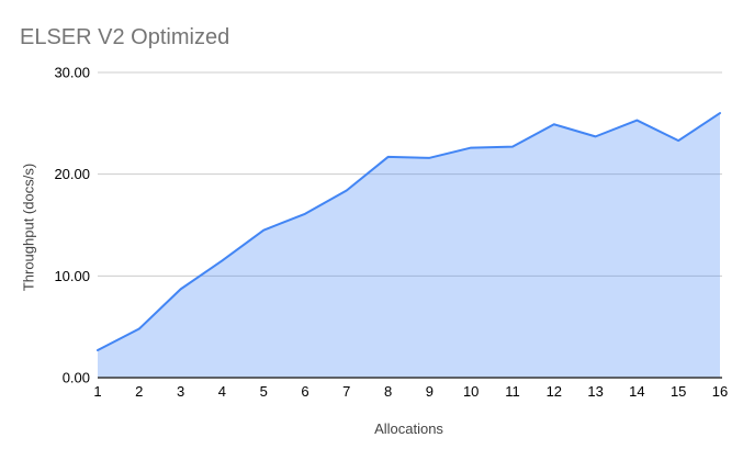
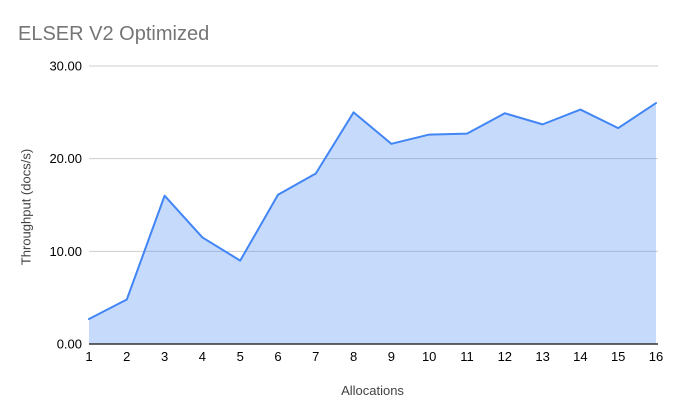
3: 9 -> 16
5: 14 -> 9
8: 22 -> 25
